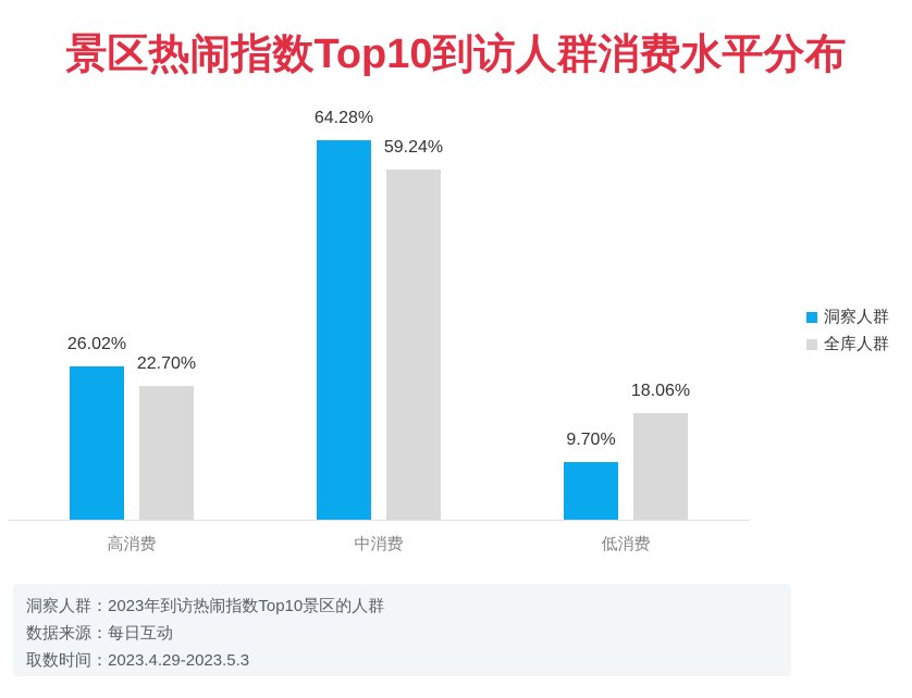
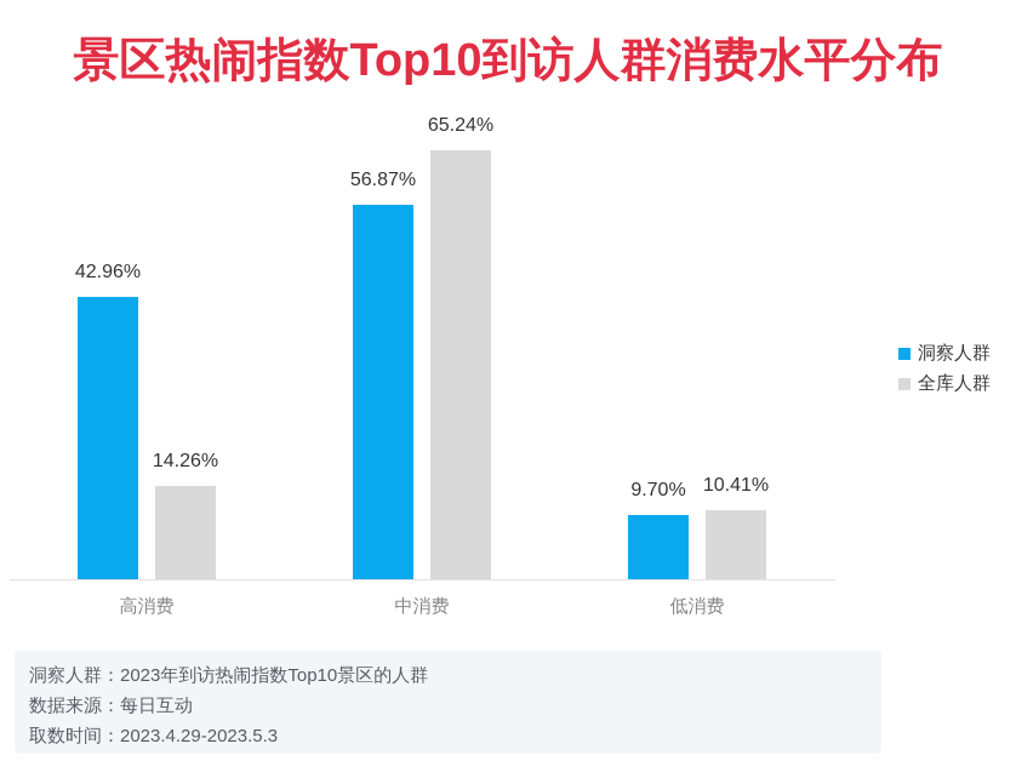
洞察人群/高消费: 26.02% -> 42.96%
全库人群/高消费: 22.70% -> 14.26%
洞察人群/中消费: 64.28% -> 56.87%
全库人群/中消费: 59.24% -> 65.24%
全库人群/低消费: 18.06% -> 10.41%
